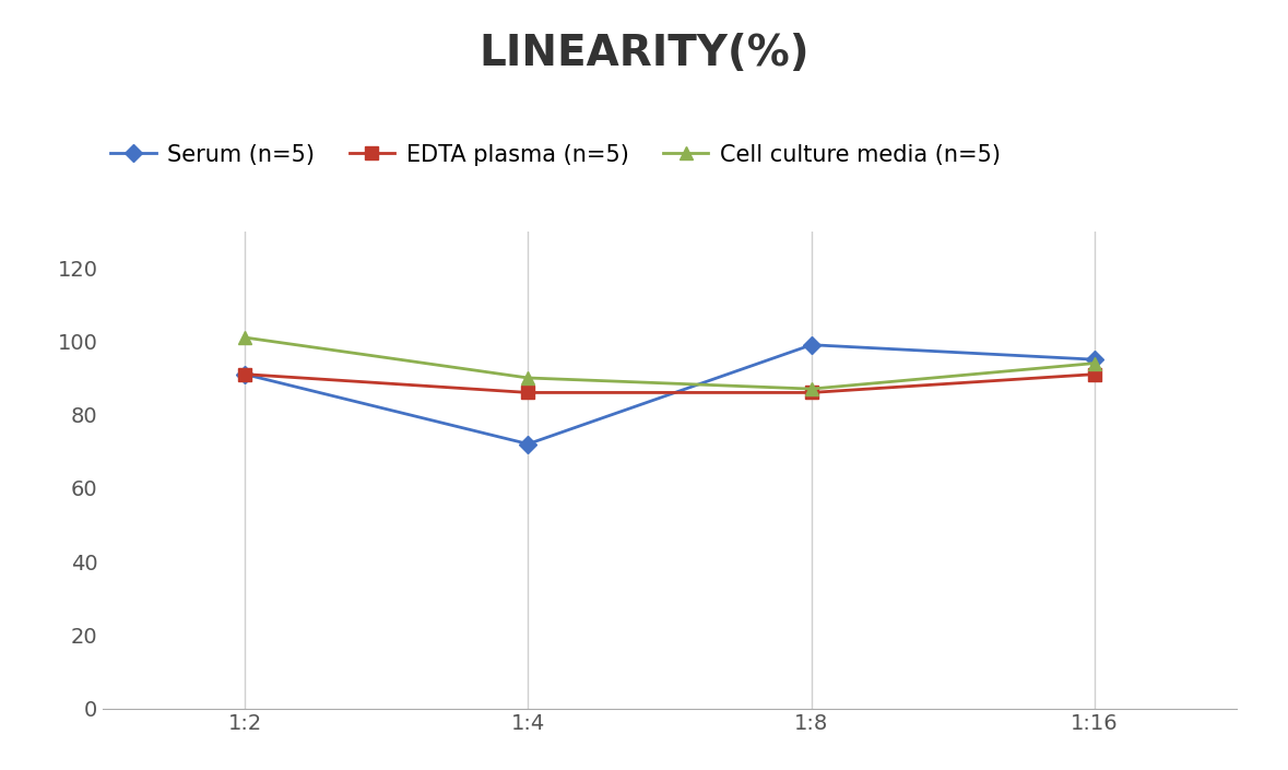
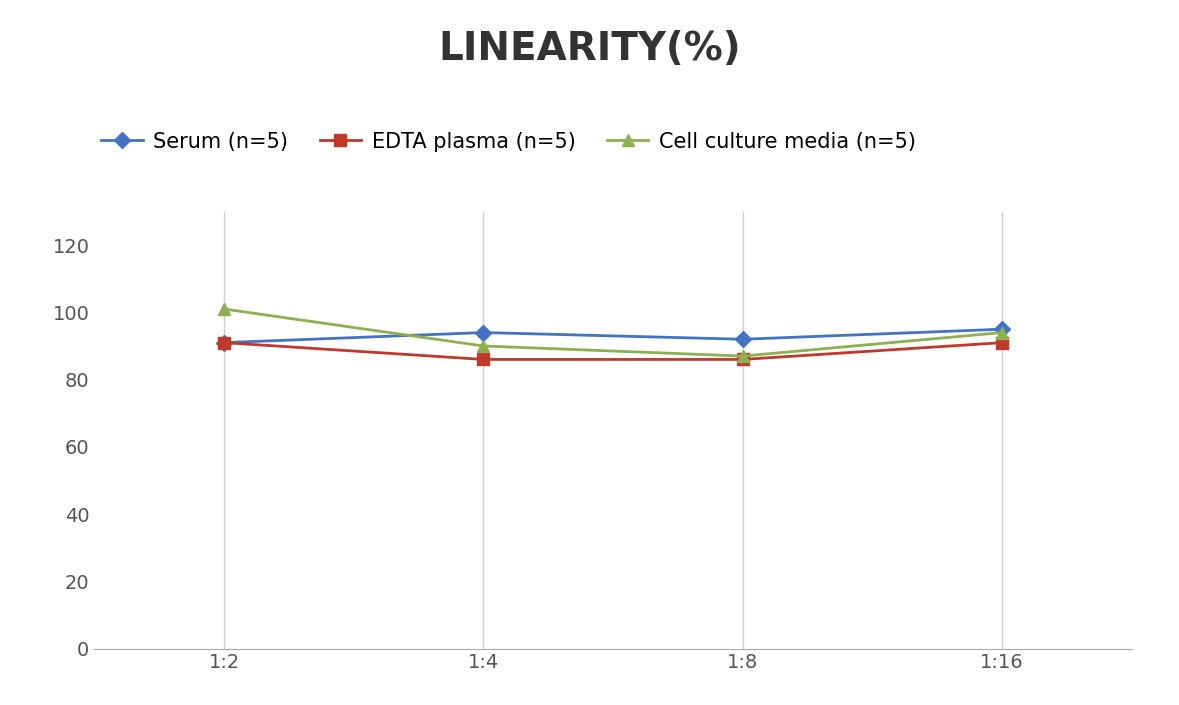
Serum (n=5)/1:4: 72 -> 94
Serum (n=5)/1:8: 99 -> 92
